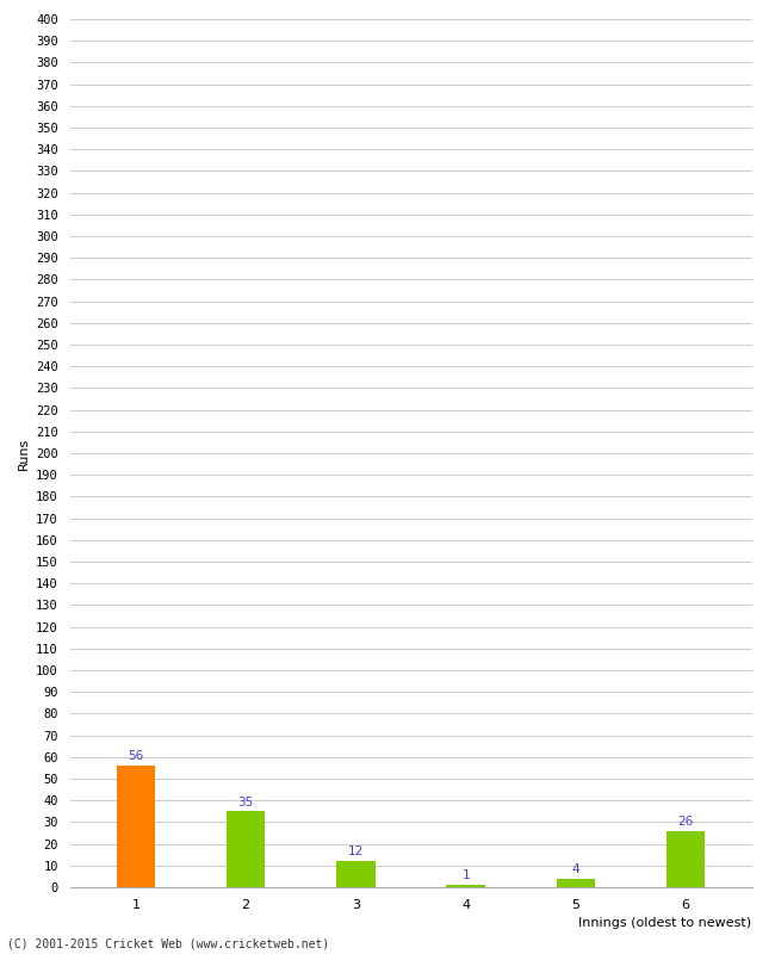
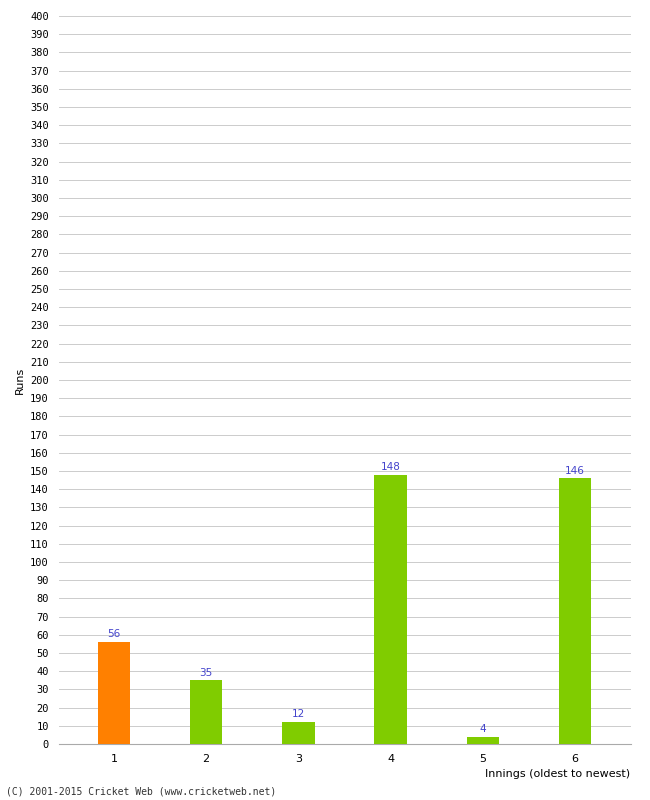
4: 1 -> 148
6: 26 -> 146
